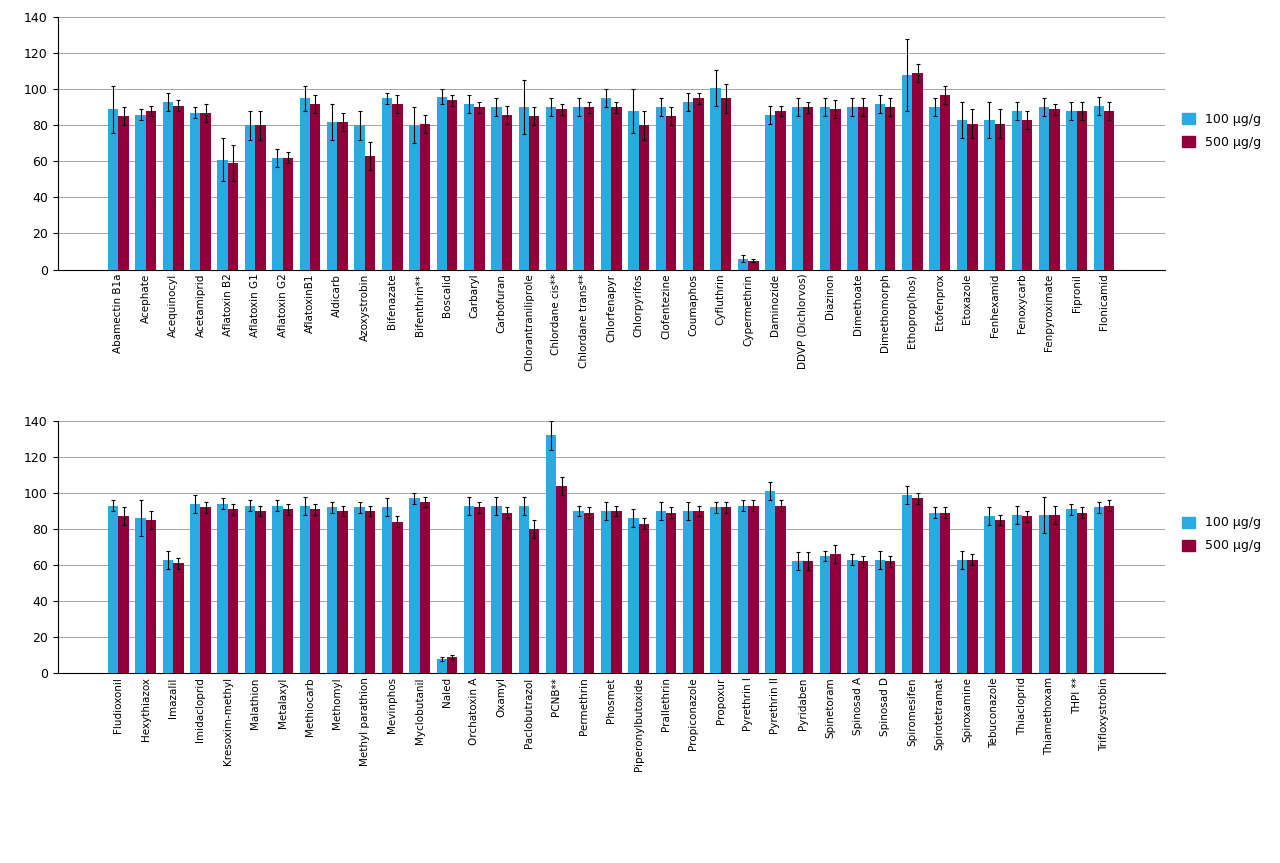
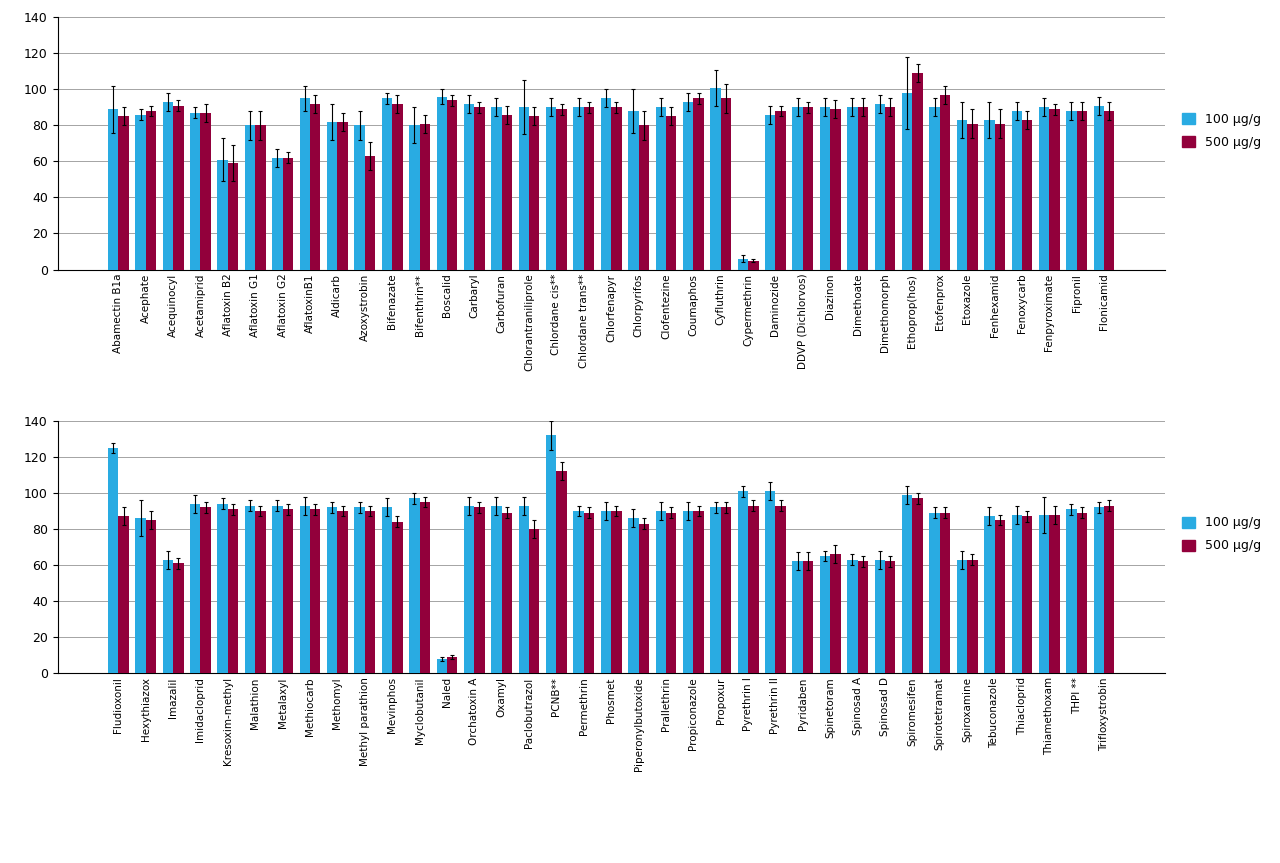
100 μg/g/Ethoprop(hos): 108 -> 98
100 μg/g/Fludioxonil: 93 -> 125
500 μg/g/PCNB**: 104 -> 112
100 μg/g/Pyrethrin I: 93 -> 101
